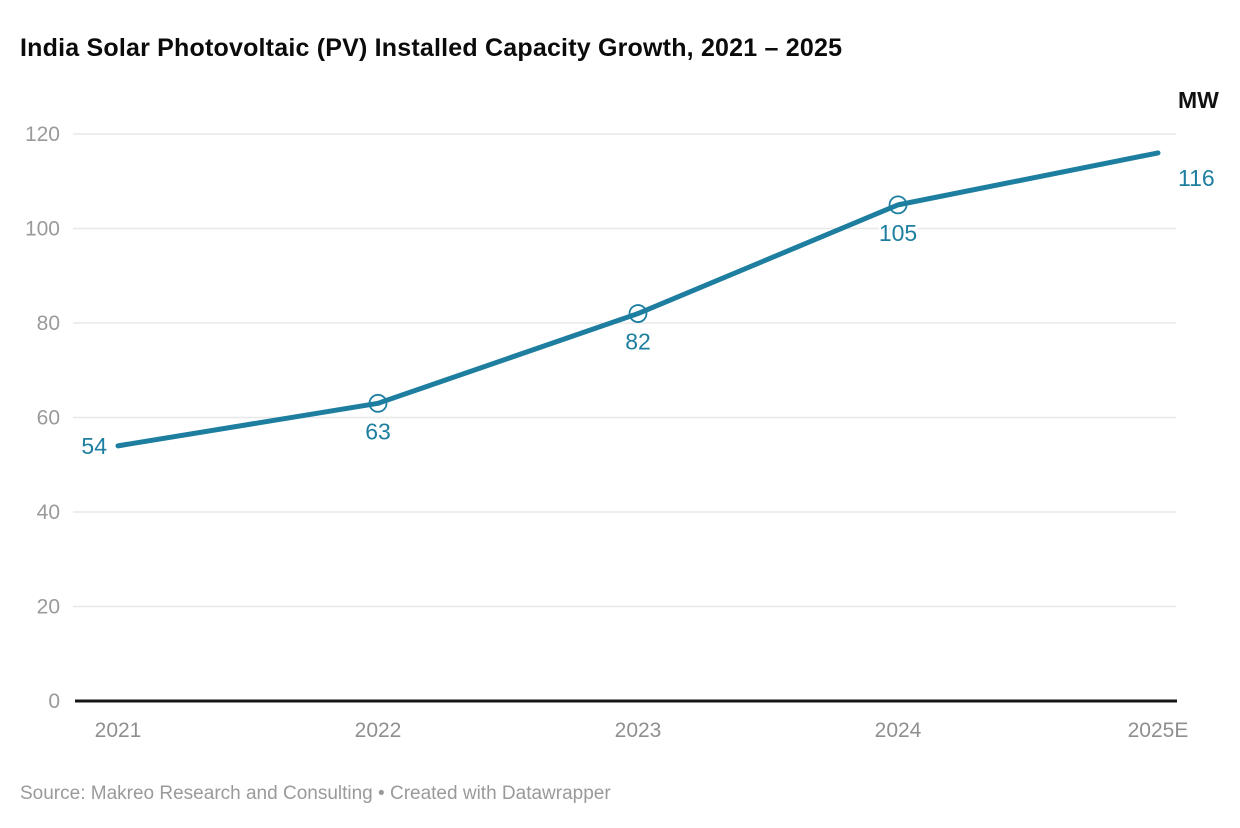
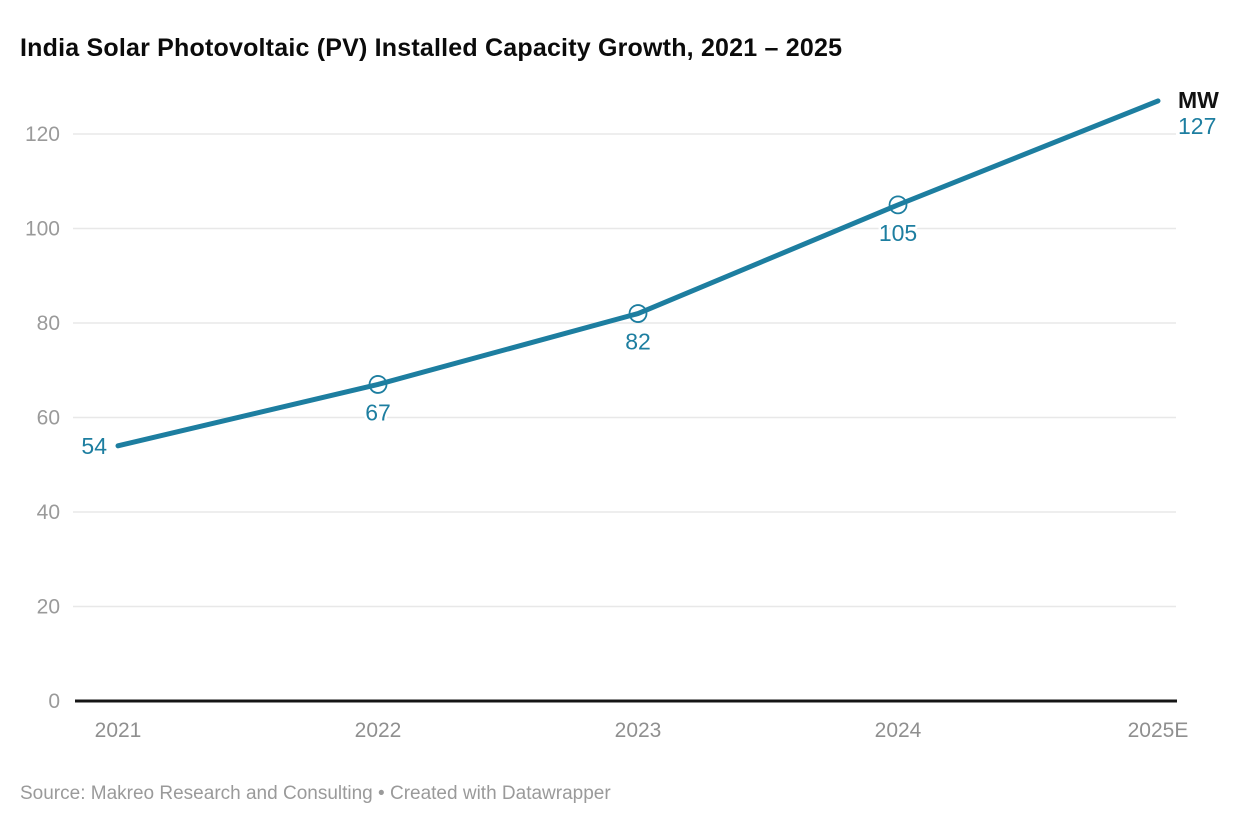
2022: 63 -> 67
2025E: 116 -> 127
